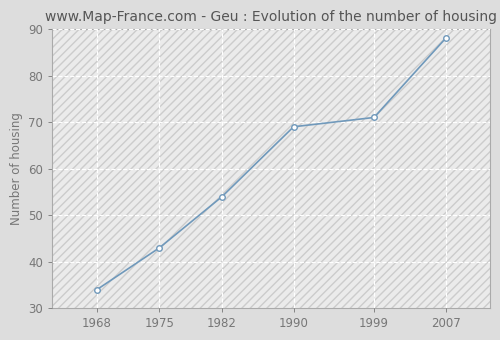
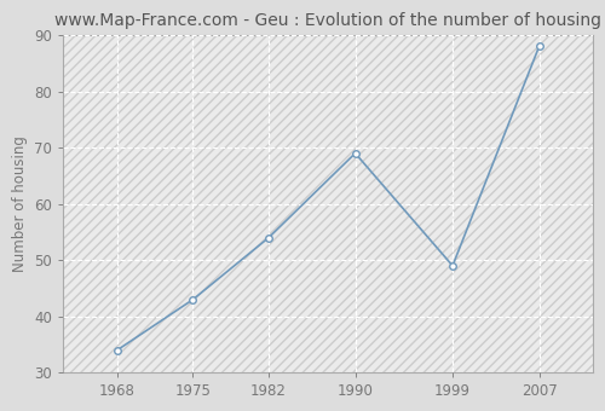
1999: 71 -> 49
